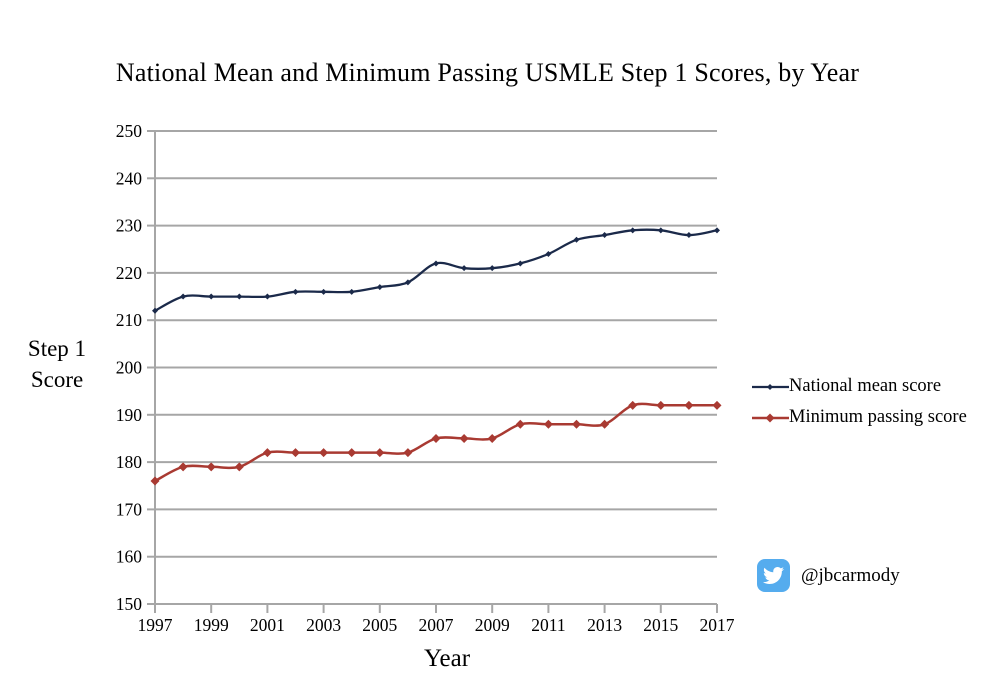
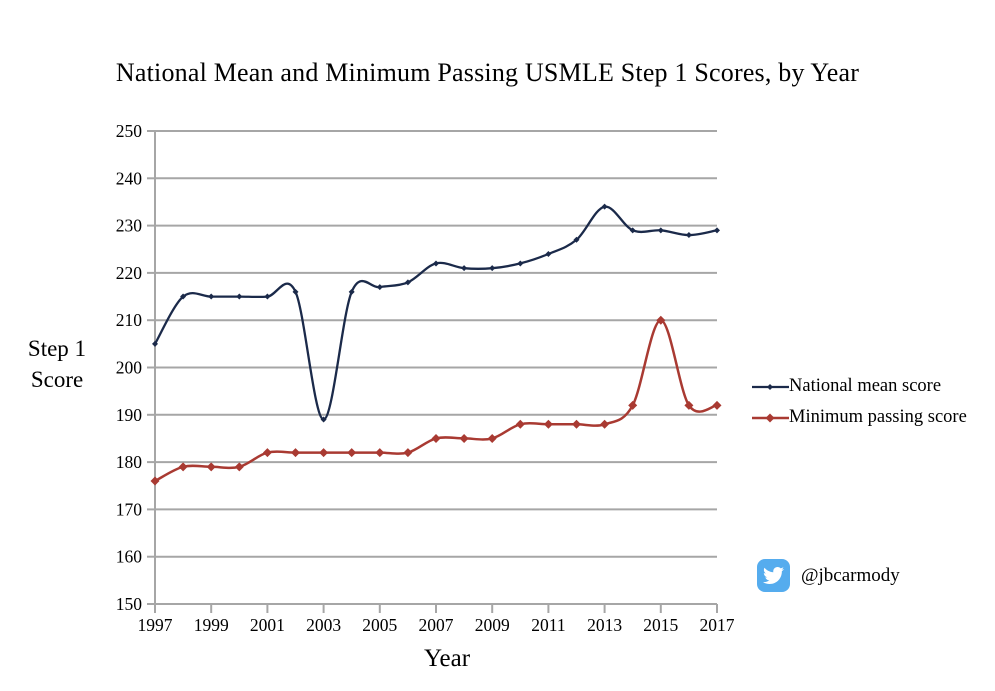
National mean score/1997: 212 -> 205
National mean score/2003: 216 -> 189
National mean score/2013: 228 -> 234
Minimum passing score/2015: 192 -> 210
